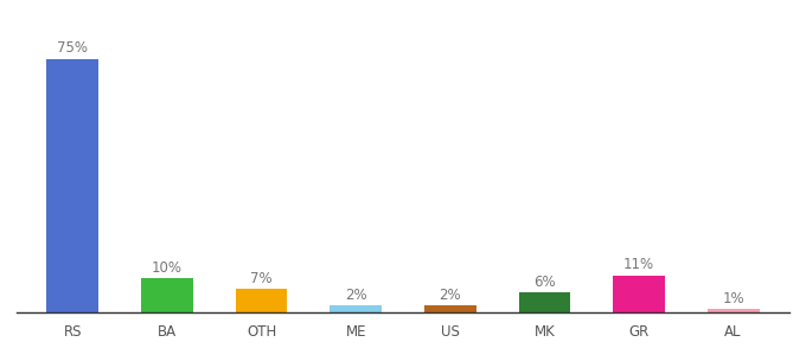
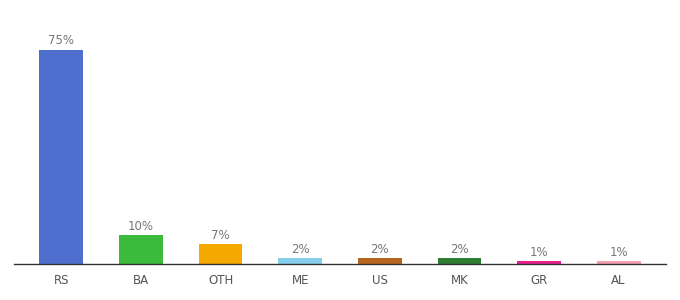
MK: 6% -> 2%
GR: 11% -> 1%
